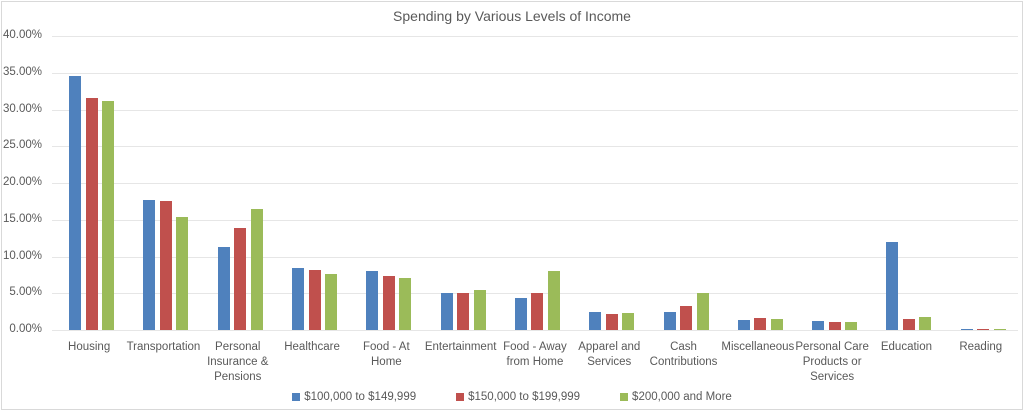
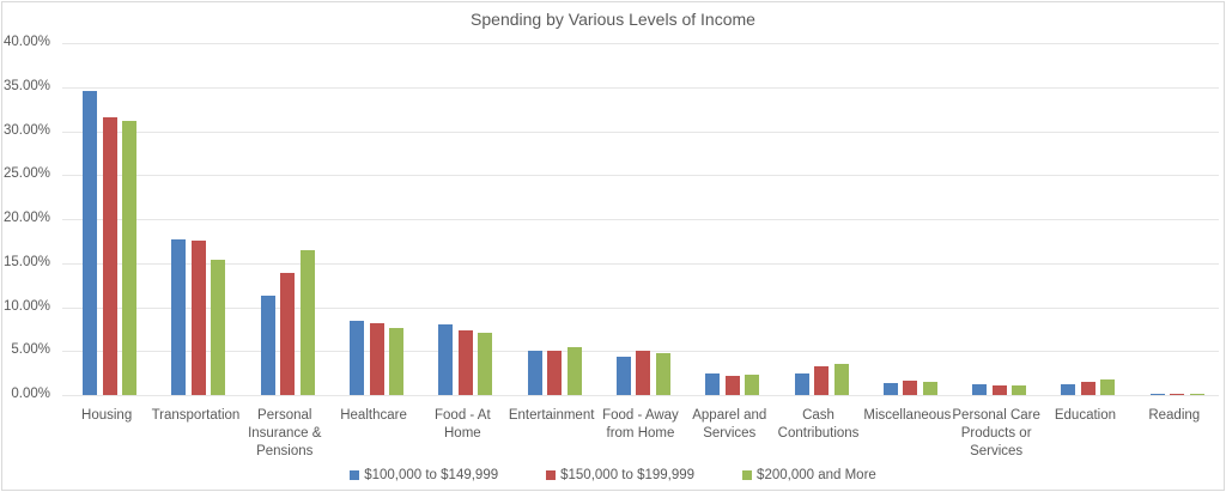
$200,000 and More/Food - Away from Home: 8% -> 5%
$200,000 and More/Cash Contributions: 5% -> 4%
$100,000 to $149,999/Education: 12% -> 1%
